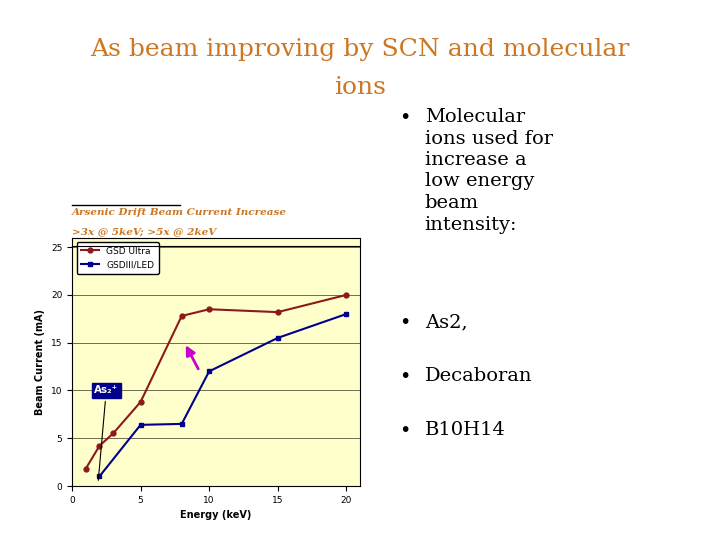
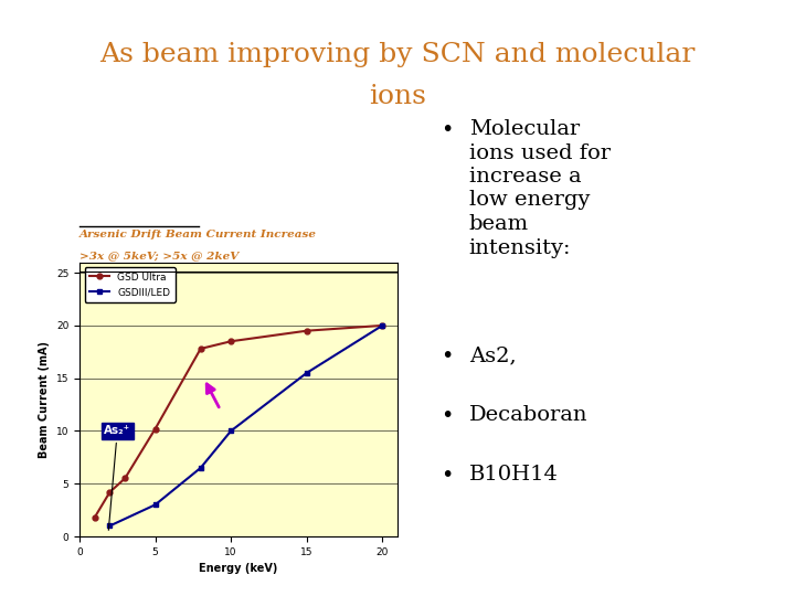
GSD Ultra/5: 8.8 -> 10.2
GSDIII/LED/5: 6.4 -> 3.0
GSDIII/LED/10: 12.0 -> 10.0
GSD Ultra/15: 18.2 -> 19.5
GSDIII/LED/20: 18.0 -> 20.0
